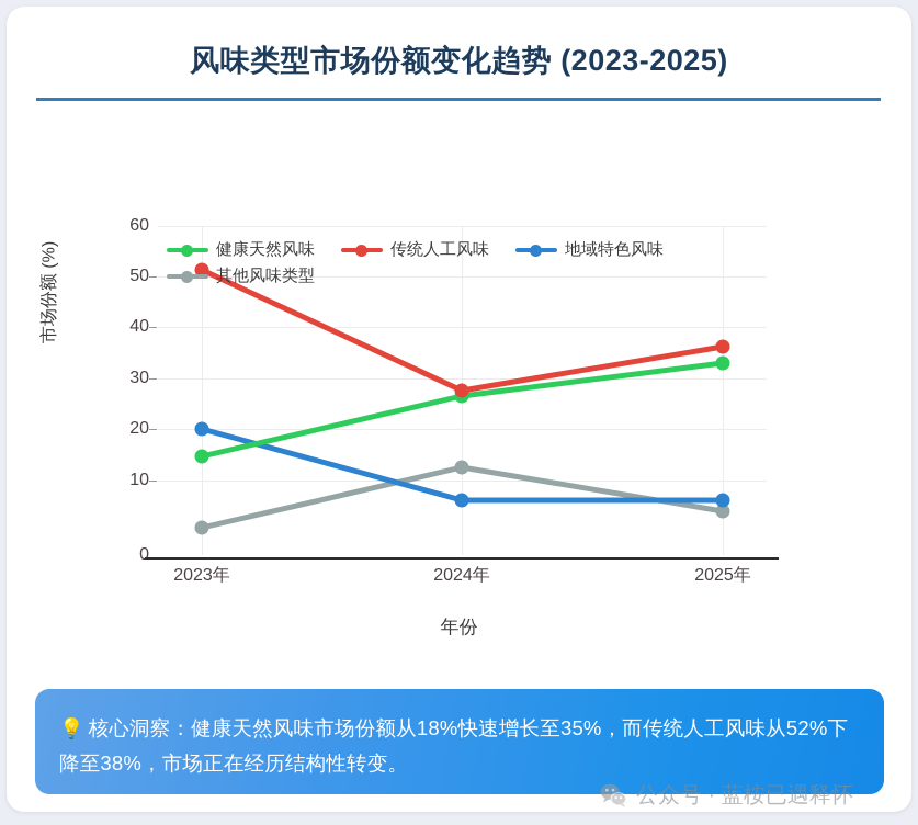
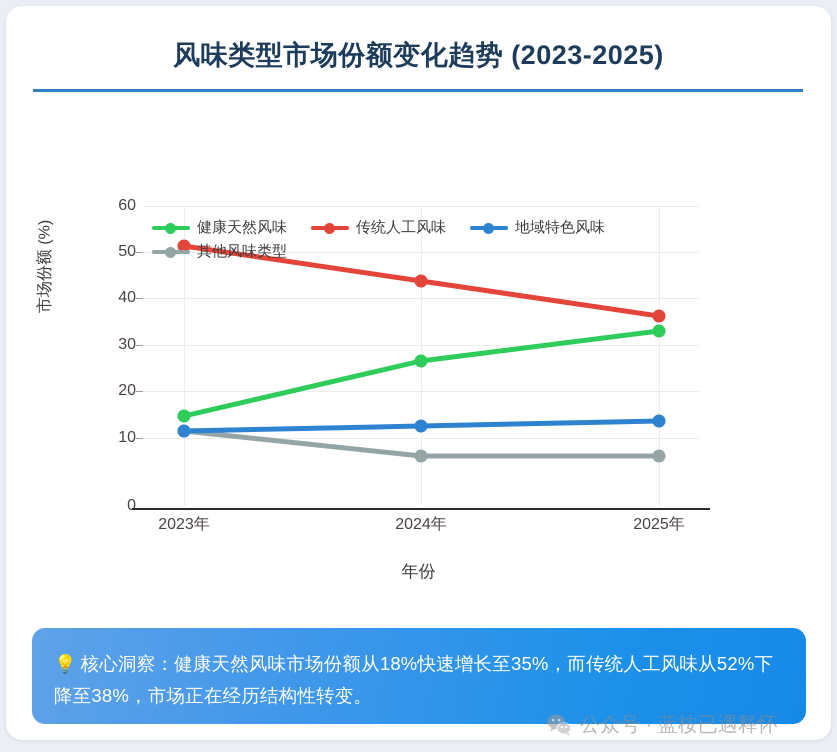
地域特色风味/2023年: 23 -> 15
其他风味类型/2023年: 5 -> 15
传统人工风味/2024年: 30 -> 45
地域特色风味/2024年: 10 -> 16
其他风味类型/2024年: 16 -> 10
地域特色风味/2025年: 10 -> 17
其他风味类型/2025年: 8 -> 10
